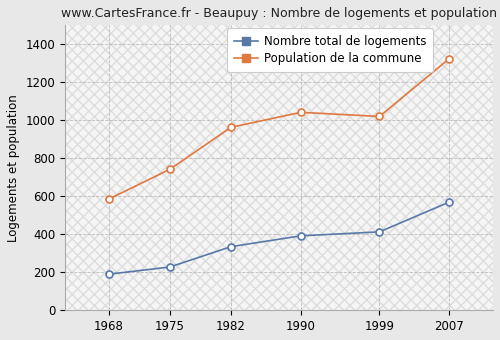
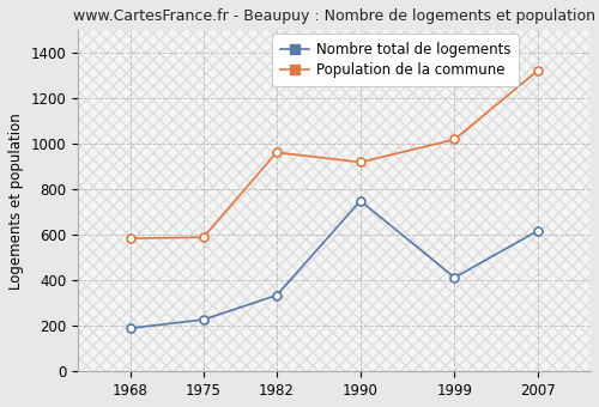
Population de la commune/1975: 740 -> 590
Nombre total de logements/1990: 390 -> 750
Population de la commune/1990: 1040 -> 920
Nombre total de logements/2007: 570 -> 620
